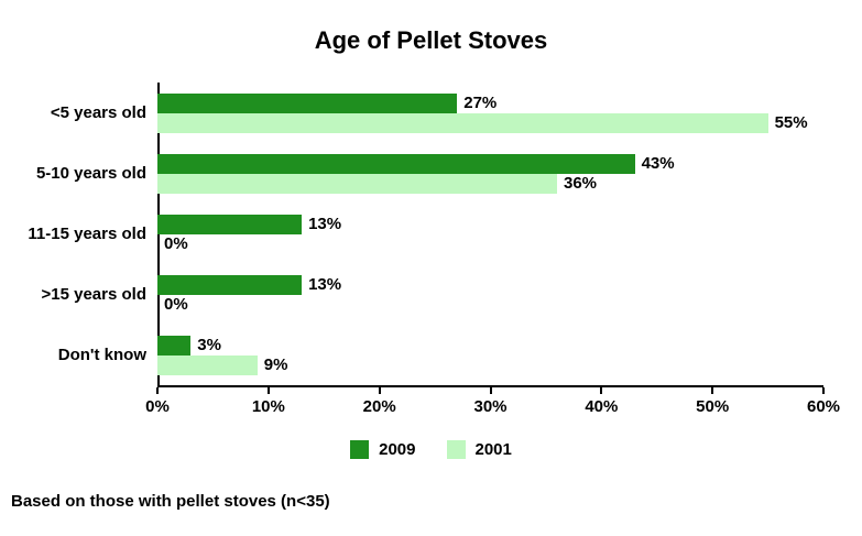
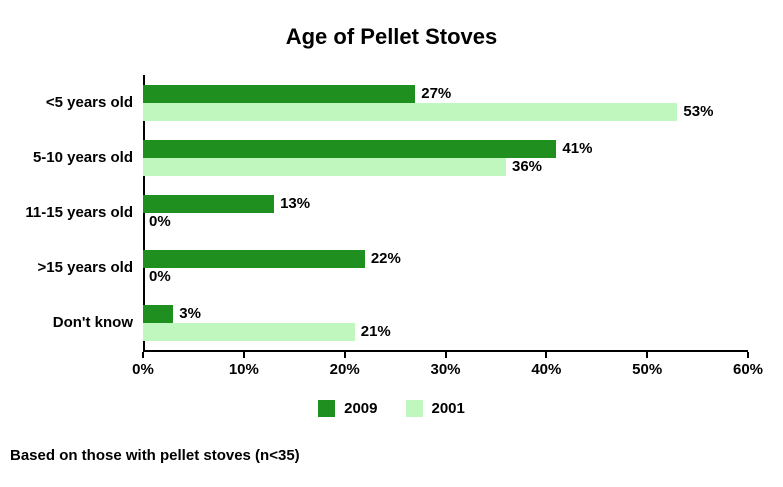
2001/<5 years old: 55% -> 53%
2009/5-10 years old: 43% -> 41%
2009/>15 years old: 13% -> 22%
2001/Don't know: 9% -> 21%
